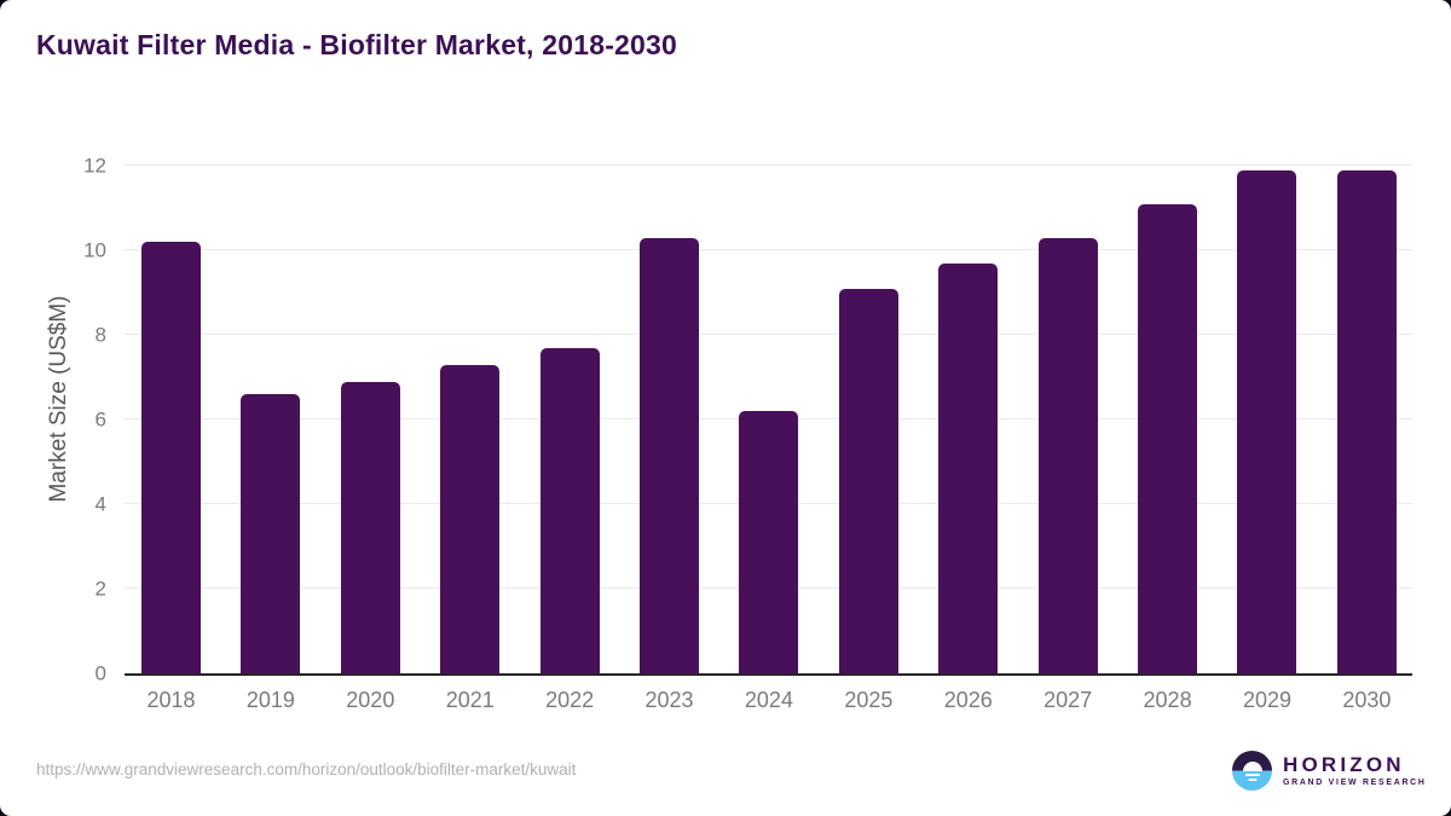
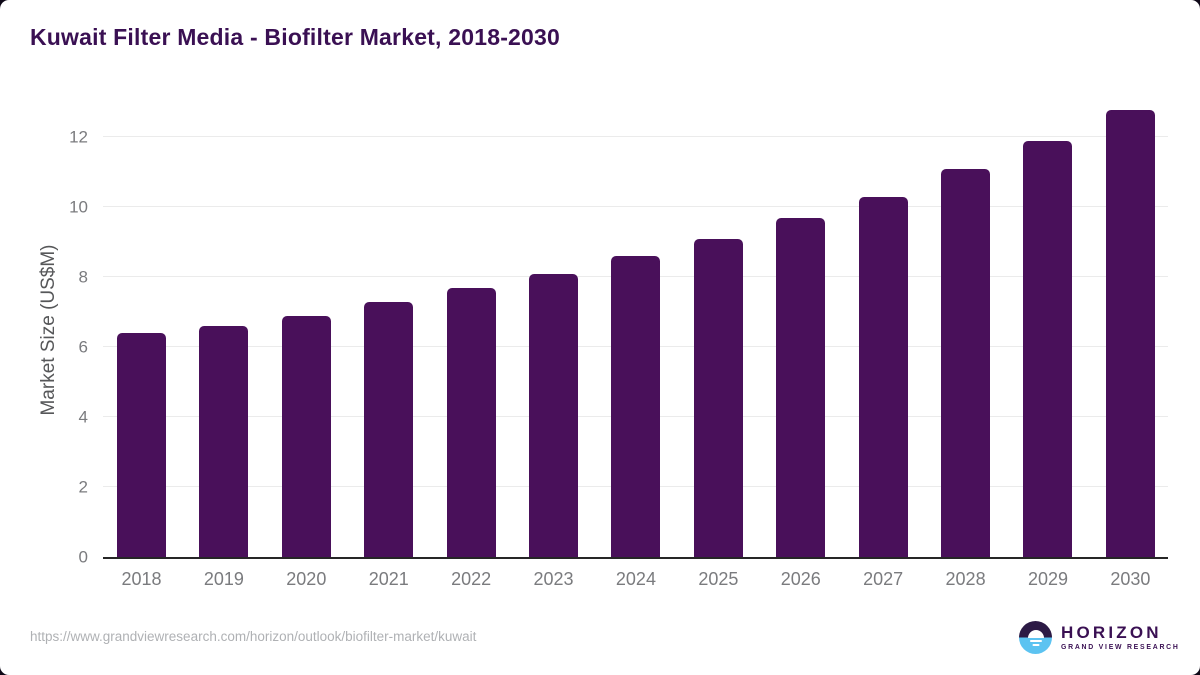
2018: 10.2 -> 6.4
2023: 10.3 -> 8.1
2024: 6.2 -> 8.6
2030: 11.9 -> 12.8
